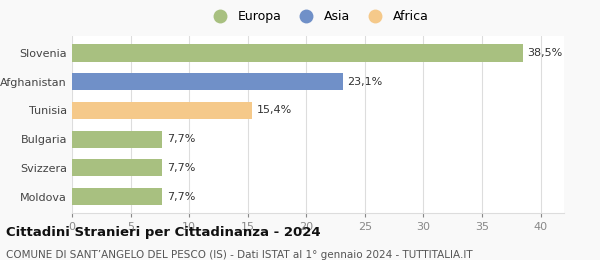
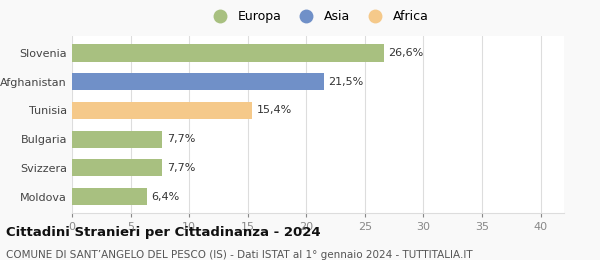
Slovenia: 38,5% -> 26,6%
Afghanistan: 23,1% -> 21,5%
Moldova: 7,7% -> 6,4%
